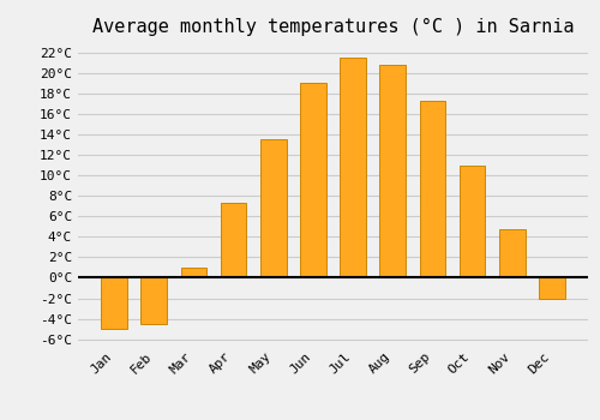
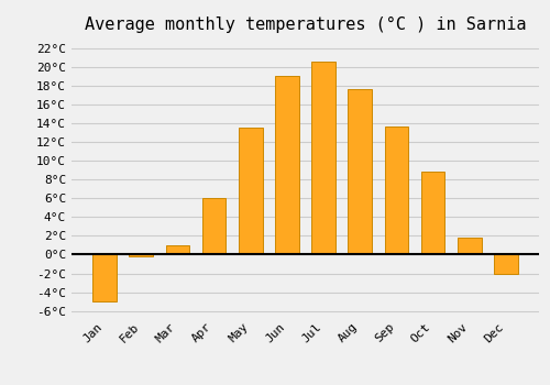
Feb: -4.5°C -> -0.2°C
Apr: 7.3°C -> 6.0°C
Jul: 21.5°C -> 20.6°C
Aug: 20.8°C -> 17.6°C
Sep: 17.3°C -> 13.6°C
Oct: 11.0°C -> 8.8°C
Nov: 4.7°C -> 1.8°C
